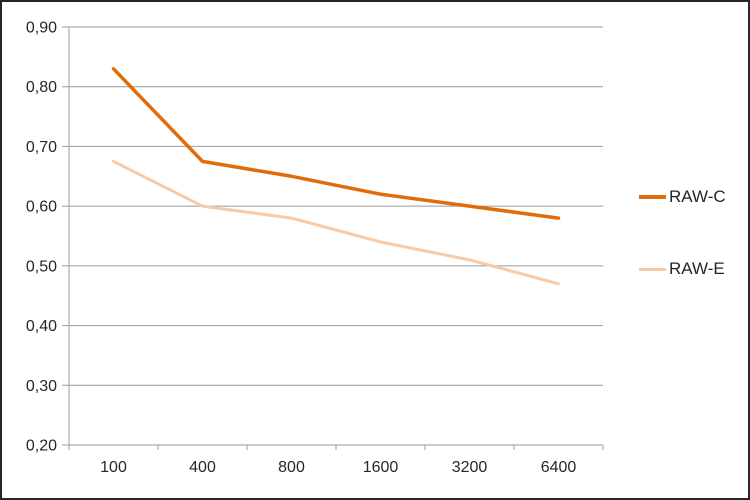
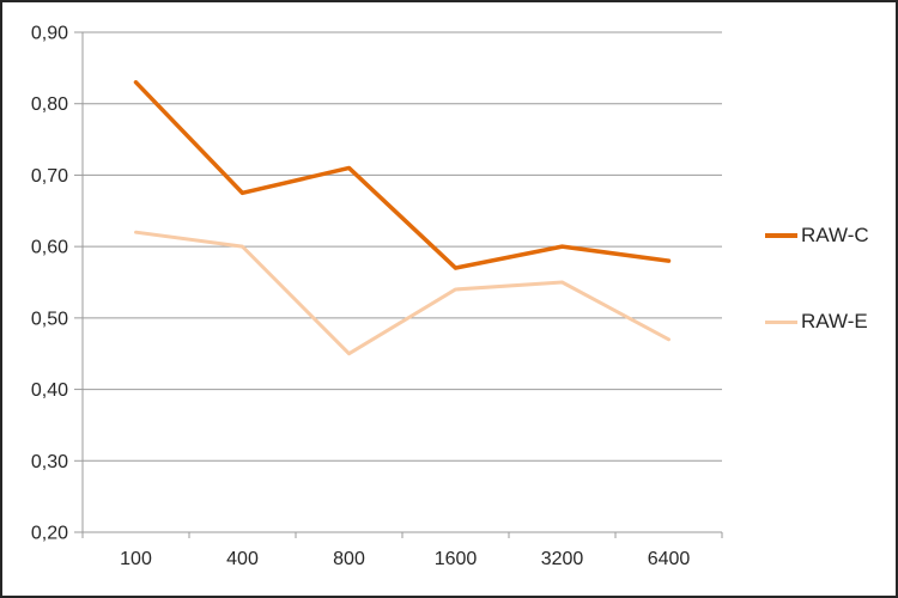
RAW-E/100: 0,68 -> 0,62
RAW-C/800: 0,65 -> 0,71
RAW-E/800: 0,58 -> 0,45
RAW-C/1600: 0,62 -> 0,57
RAW-E/3200: 0,51 -> 0,55
